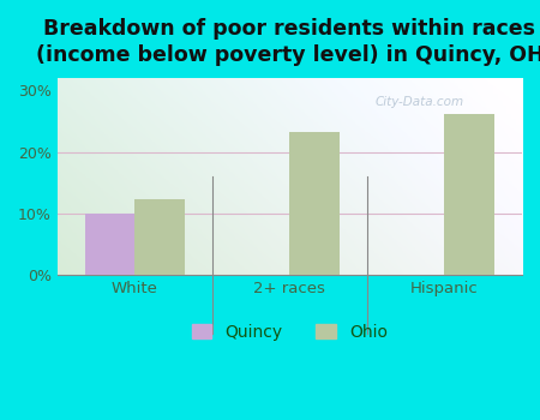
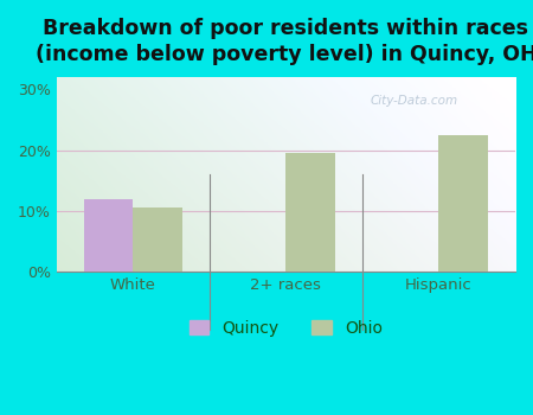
Quincy/White: 10% -> 12%
Ohio/White: 12.4% -> 10.5%
Ohio/2+ races: 23.2% -> 19.5%
Ohio/Hispanic: 26.2% -> 22.5%
